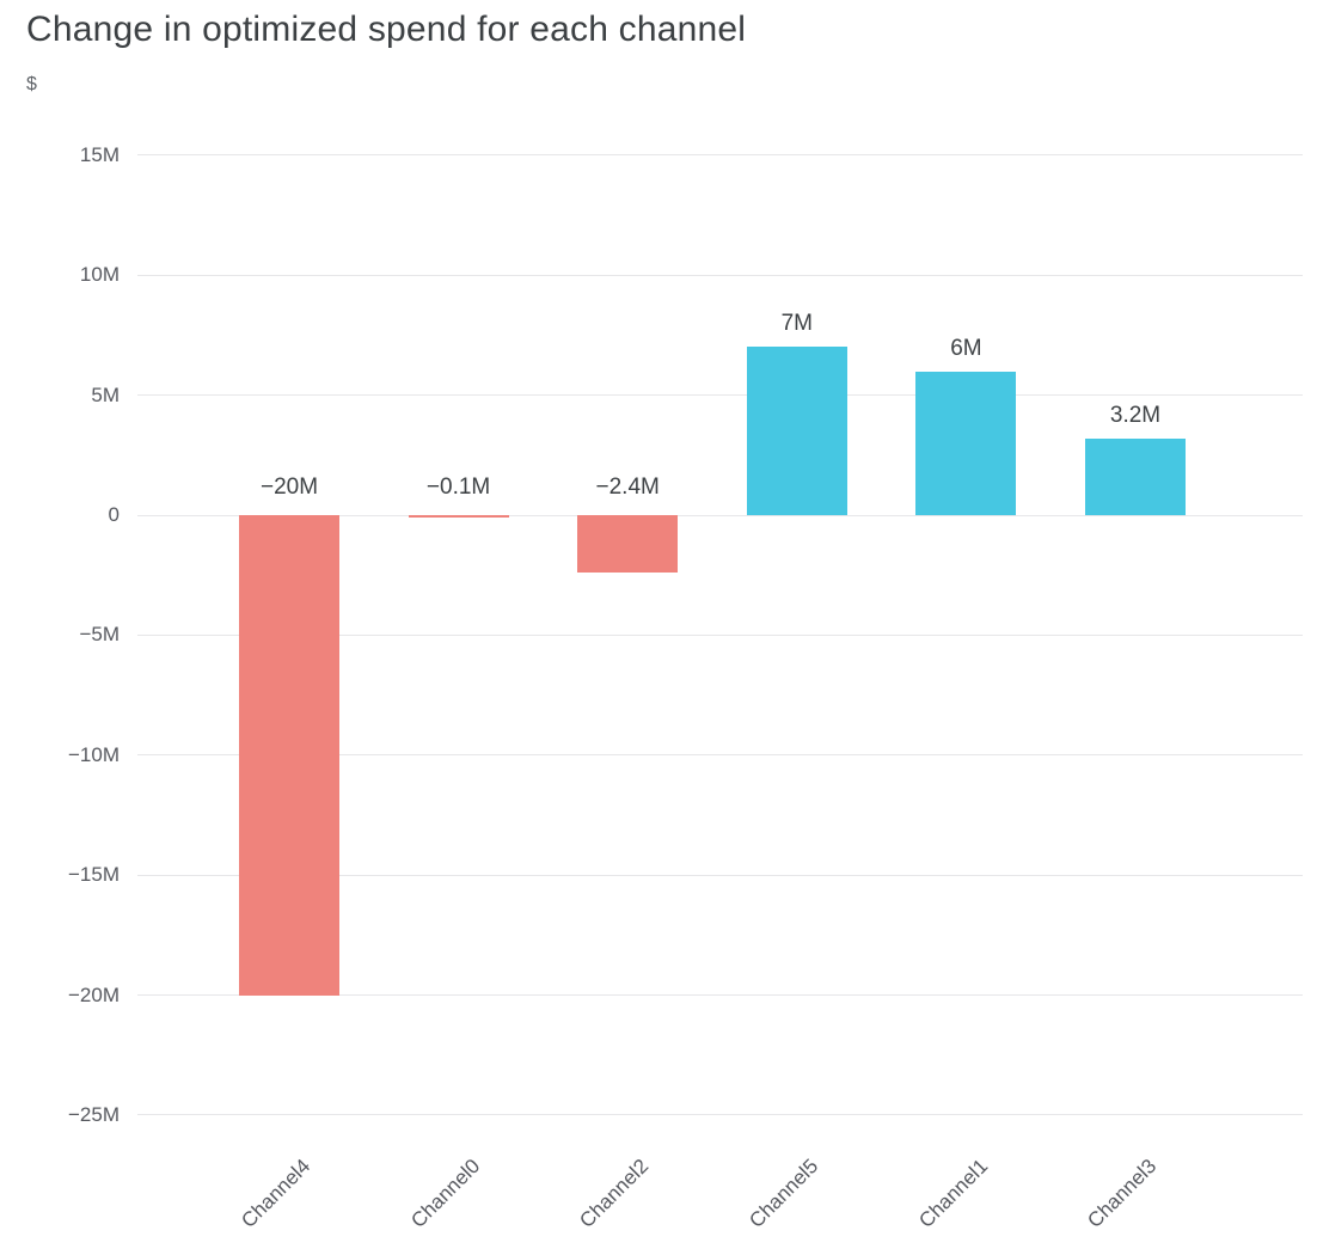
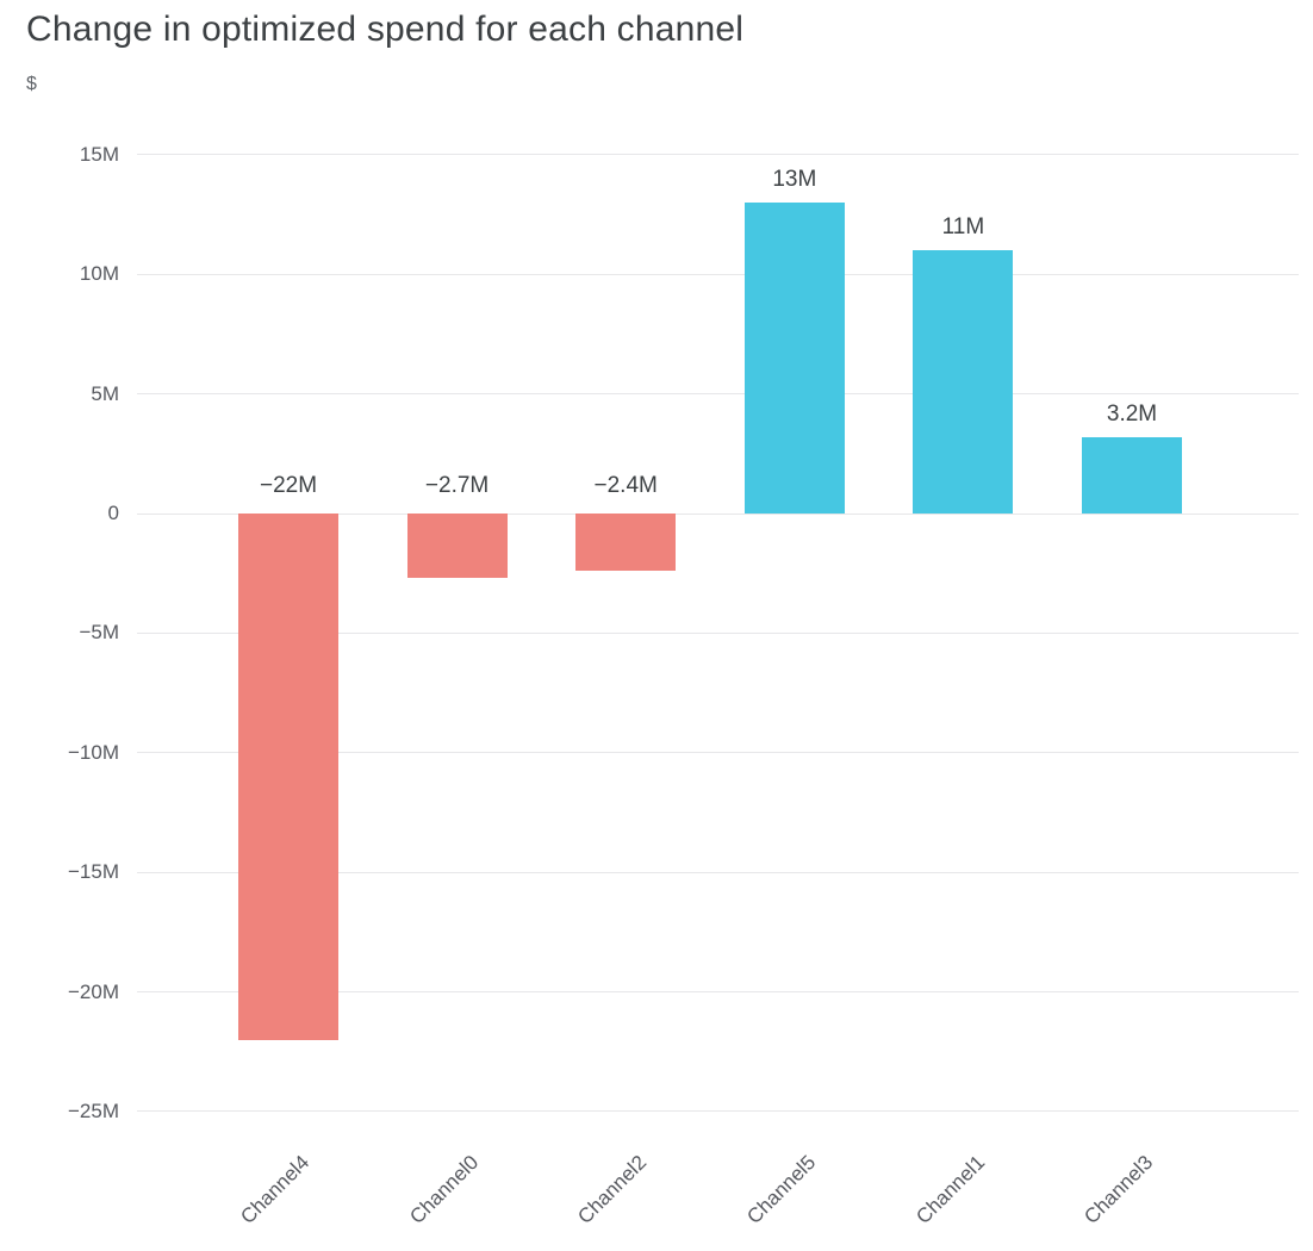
Channel4: −20M -> −22M
Channel0: −0.1M -> −2.7M
Channel5: 7M -> 13M
Channel1: 6M -> 11M
